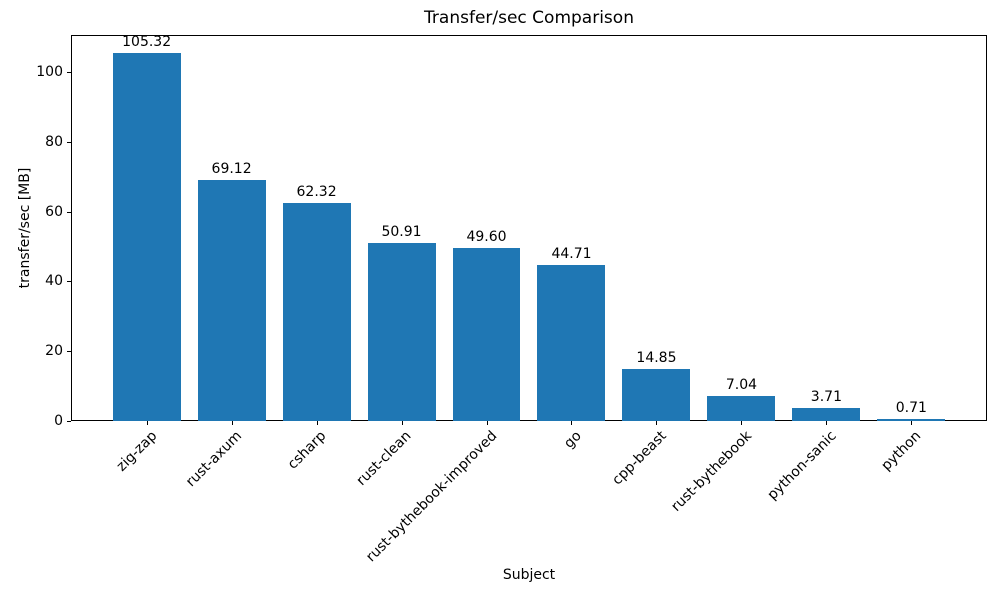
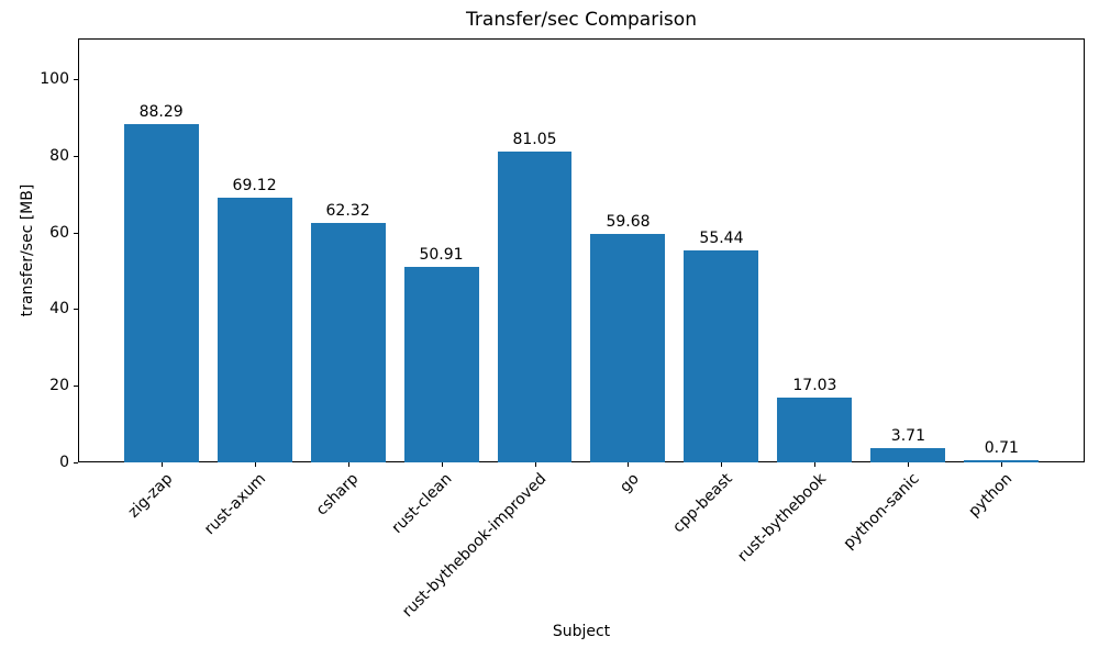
zig-zap: 105.32 -> 88.29
rust-bythebook-improved: 49.60 -> 81.05
go: 44.71 -> 59.68
cpp-beast: 14.85 -> 55.44
rust-bythebook: 7.04 -> 17.03
